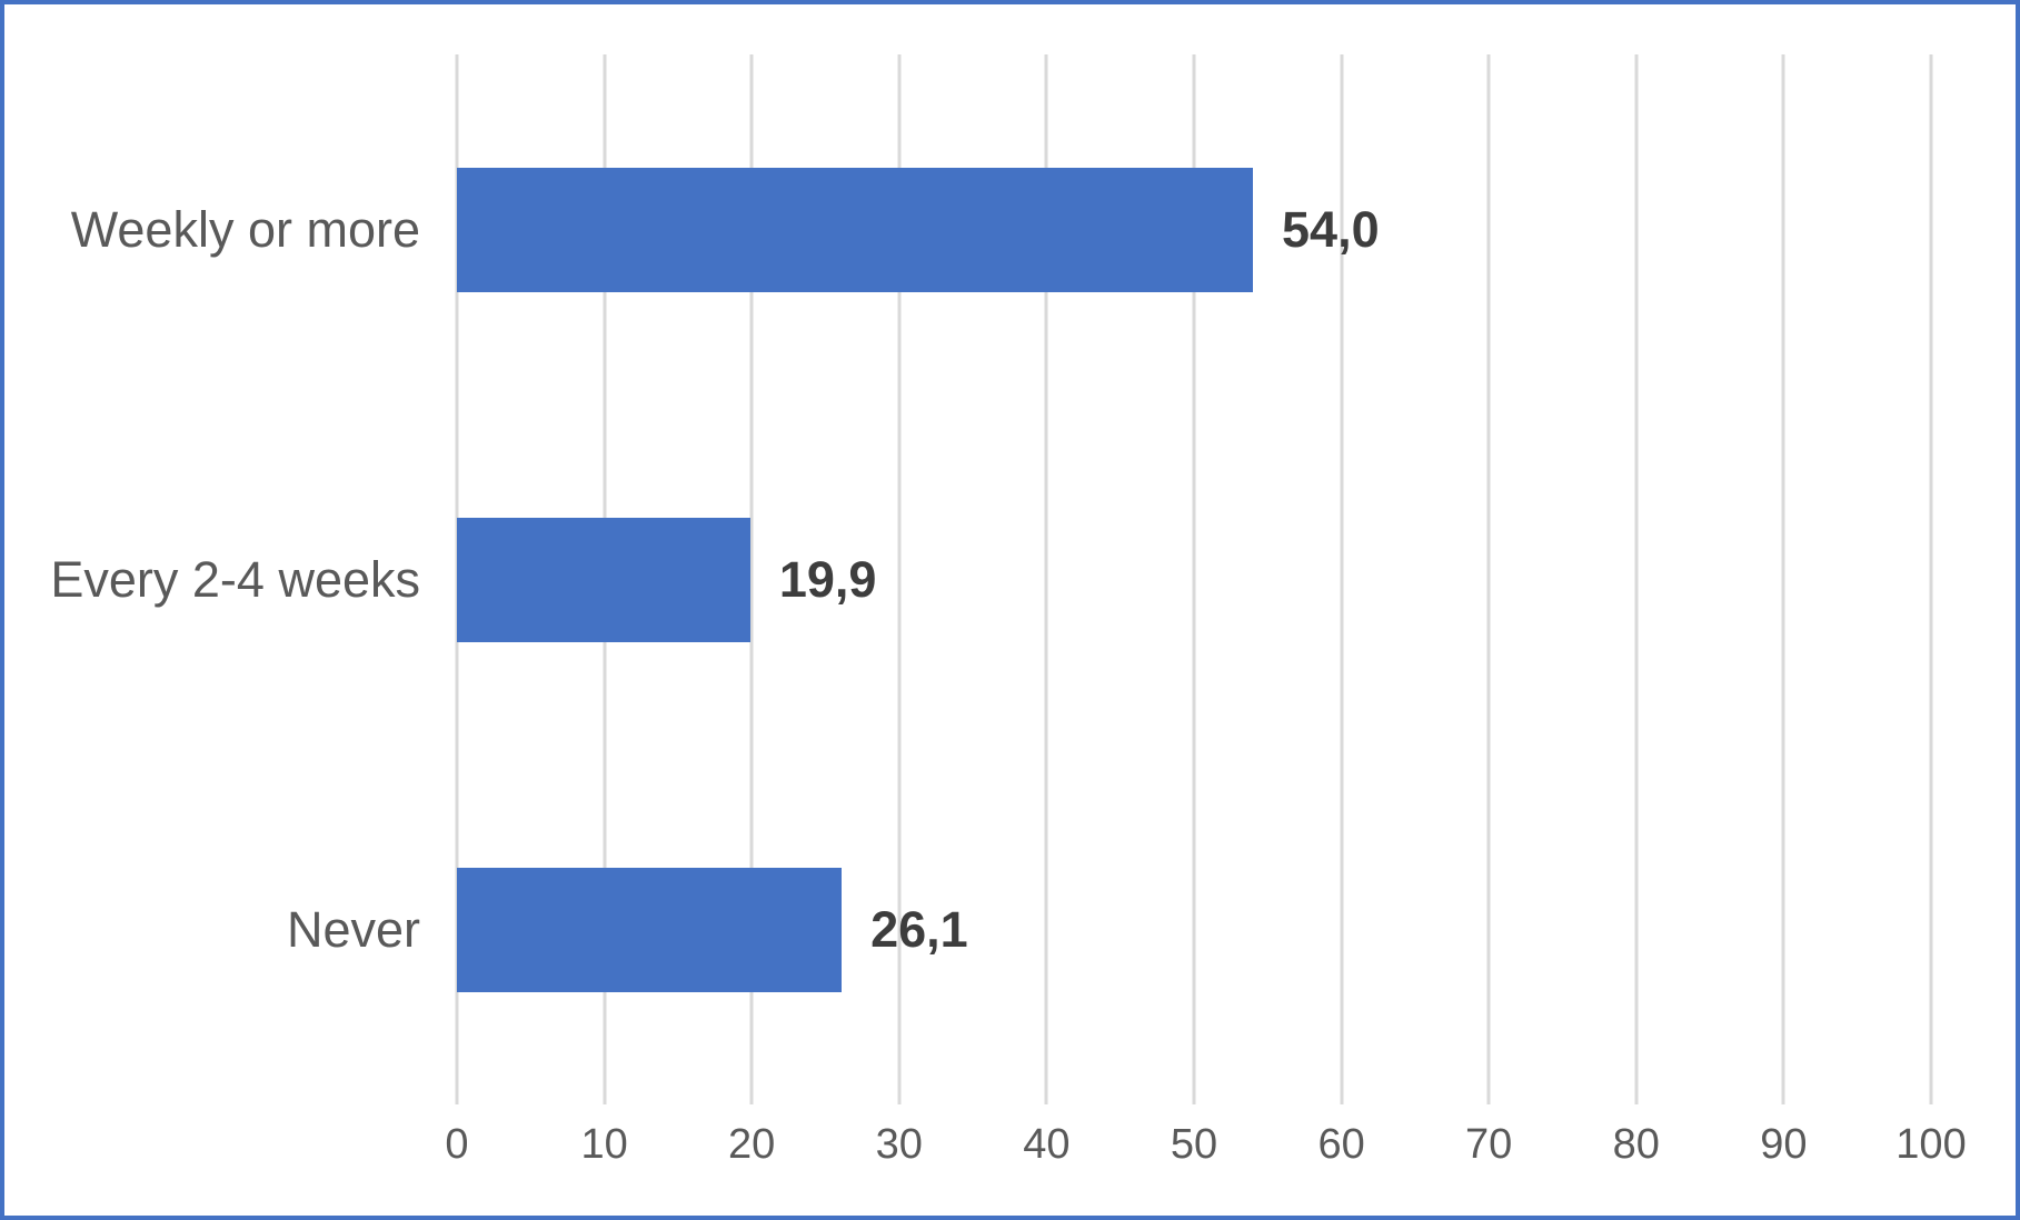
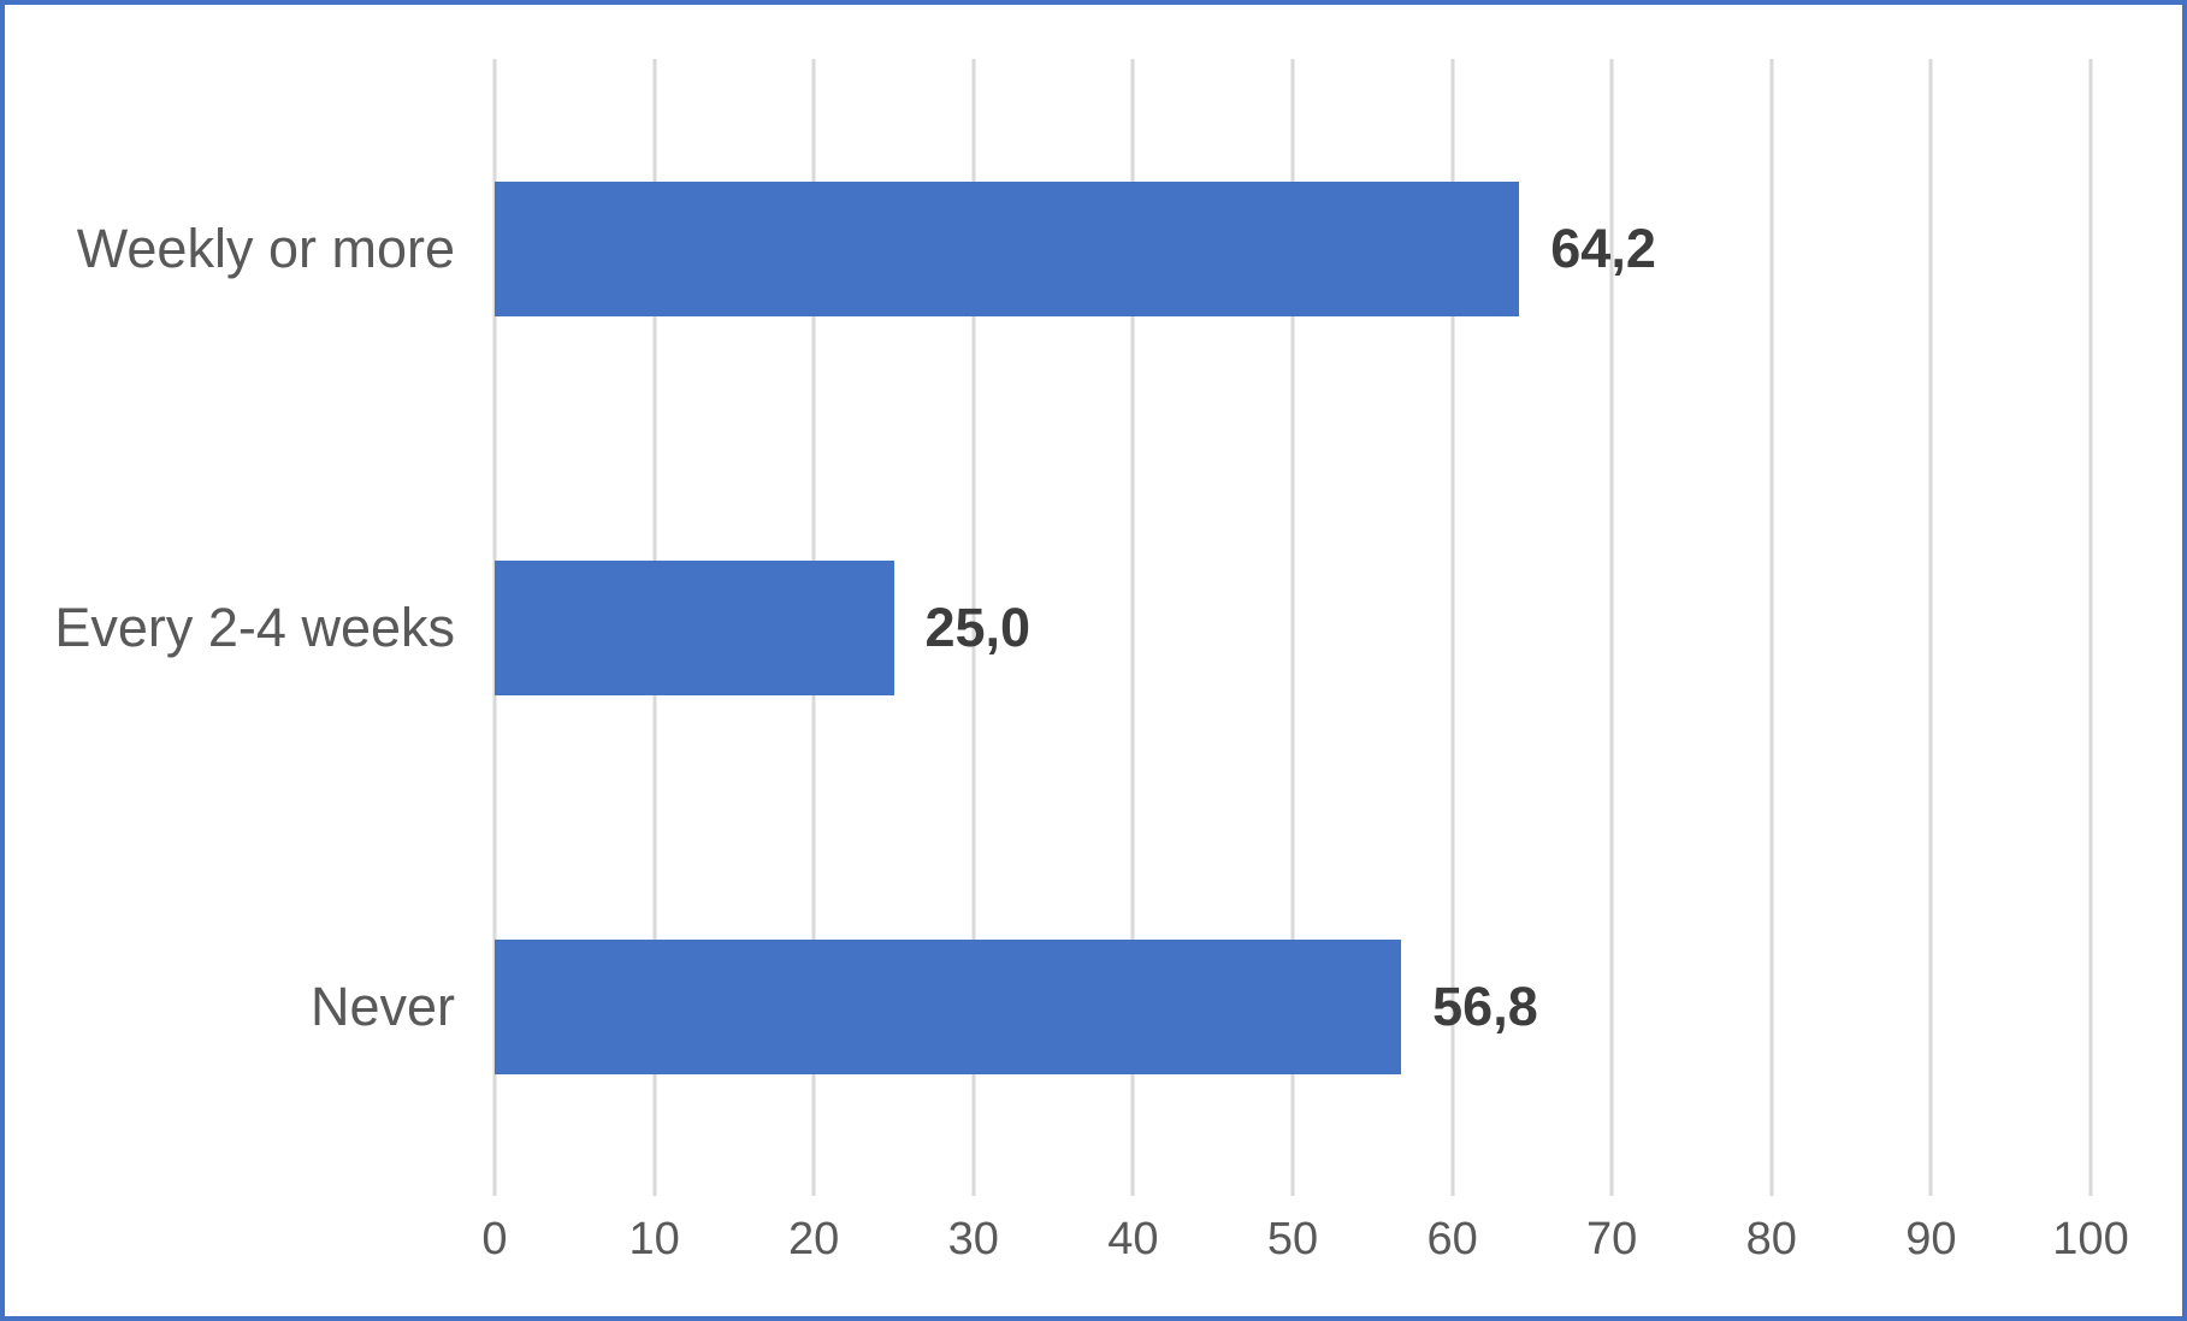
Weekly or more: 54,0 -> 64,2
Every 2-4 weeks: 19,9 -> 25,0
Never: 26,1 -> 56,8
